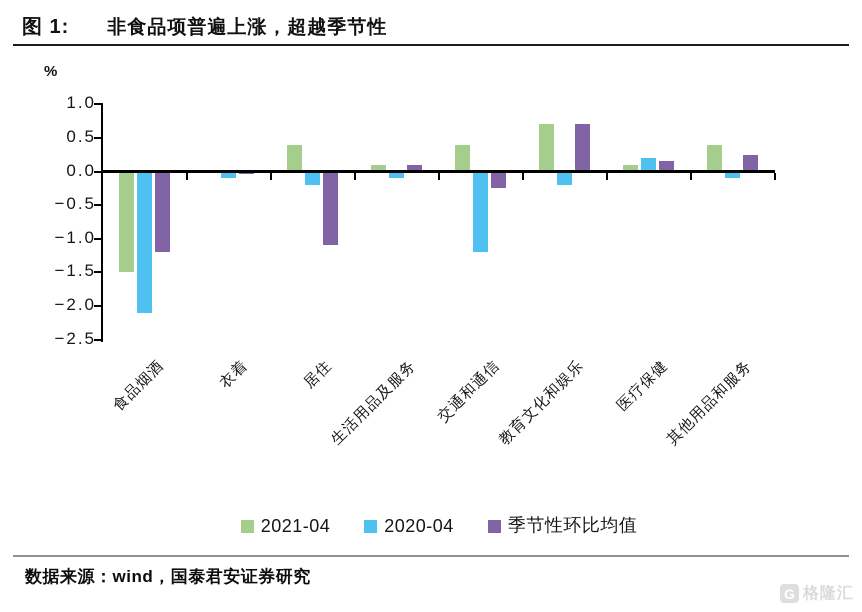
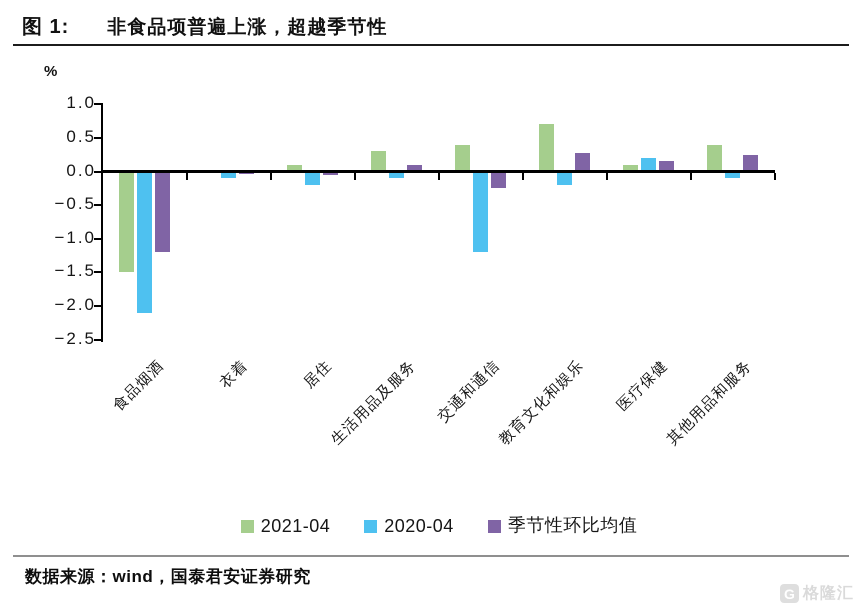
2021-04/居住: 0.4 -> 0.1
季节性环比均值/居住: -1.1 -> -0.1
2021-04/生活用品及服务: 0.1 -> 0.3
季节性环比均值/教育文化和娱乐: 0.7 -> 0.3
